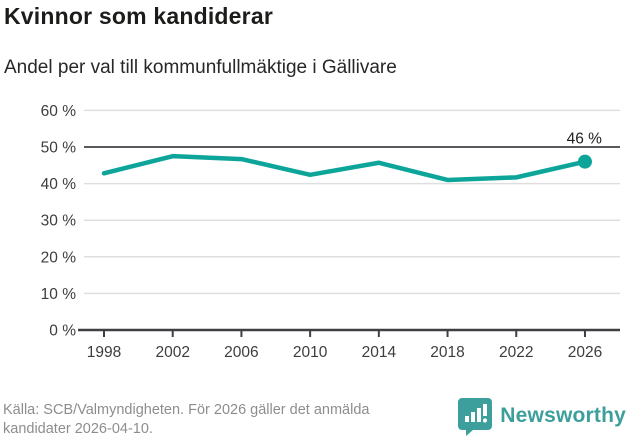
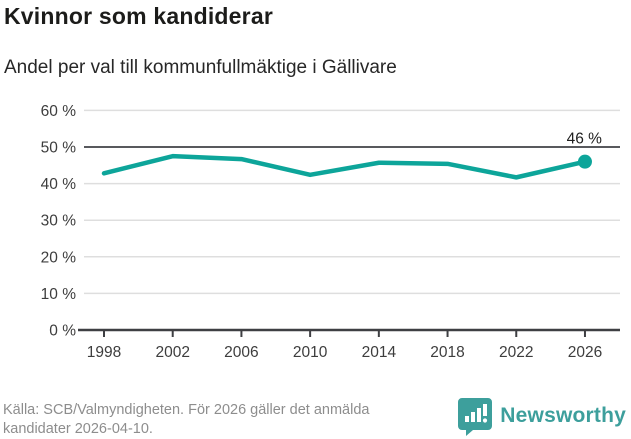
2018: 41% -> 45%
